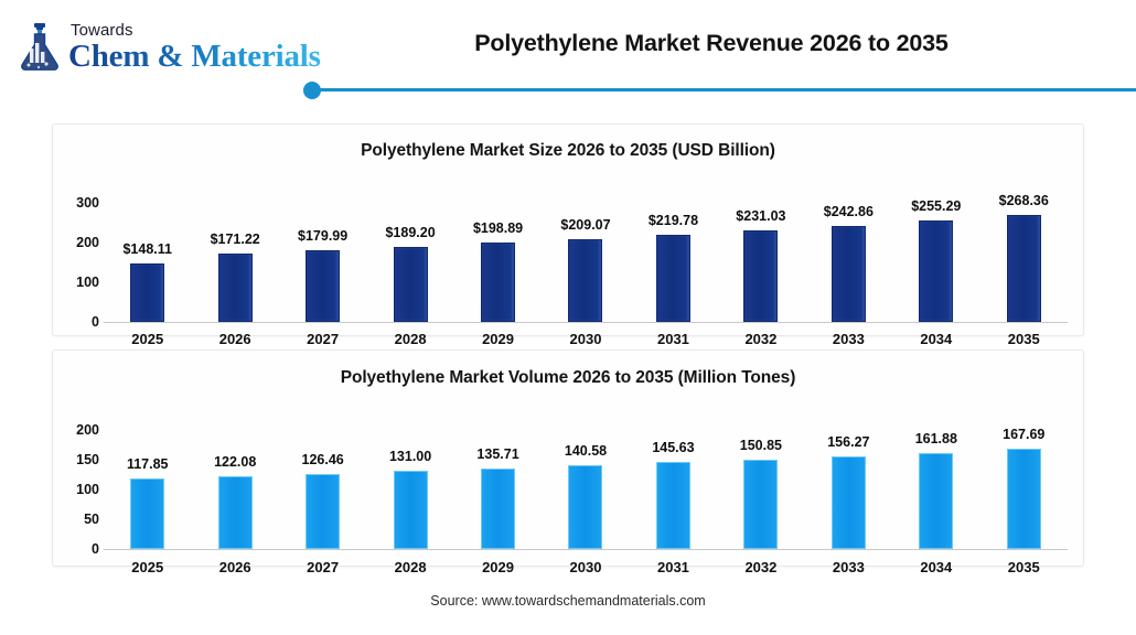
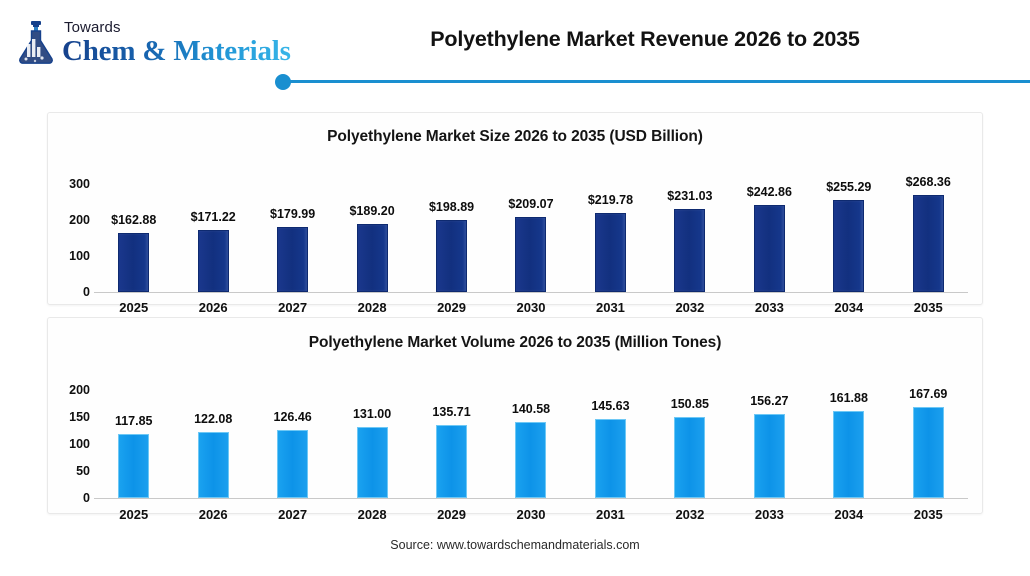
Polyethylene Market Size 2026 to 2035 (USD Billion)/2025: $148.11 -> $162.88
